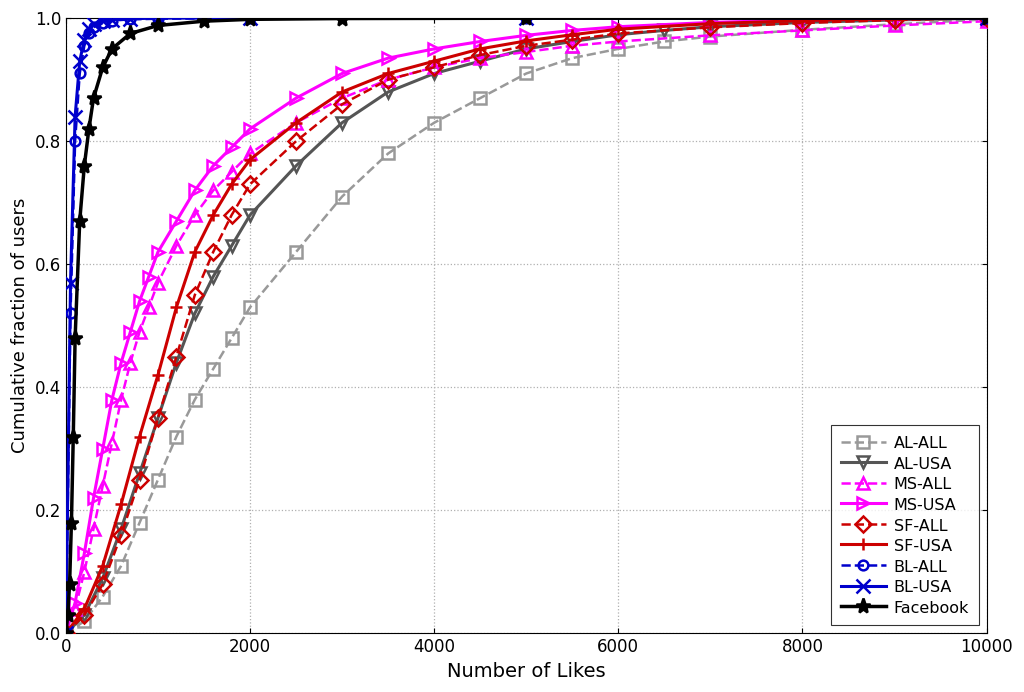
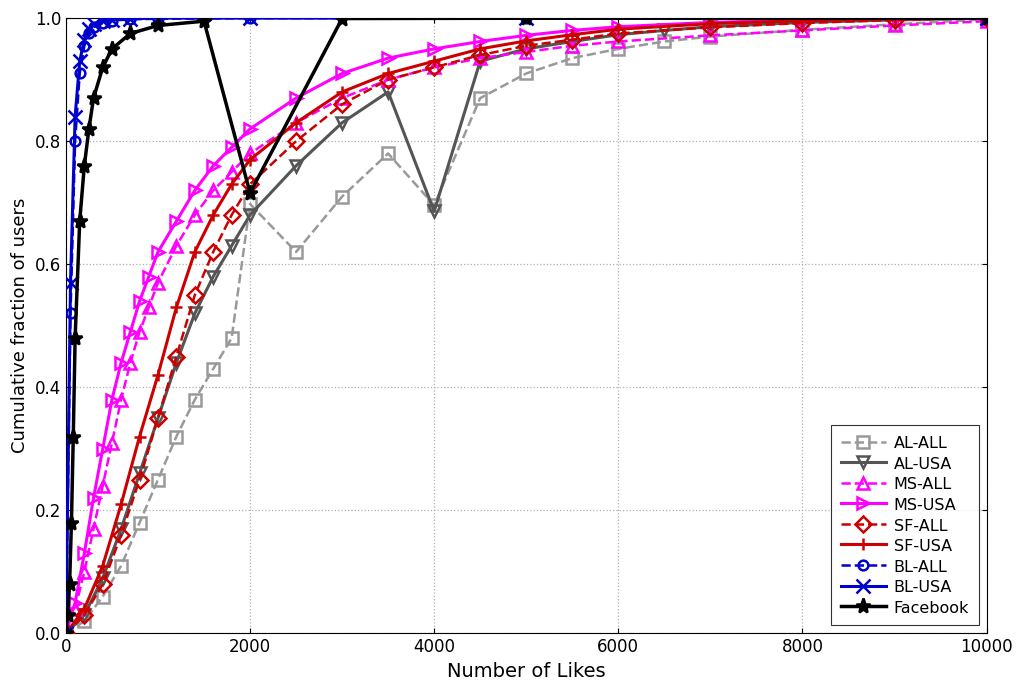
AL-ALL/2000: 0.530 -> 0.698
Facebook/2000: 0.998 -> 0.716
AL-ALL/4000: 0.830 -> 0.696
AL-USA/4000: 0.910 -> 0.686
